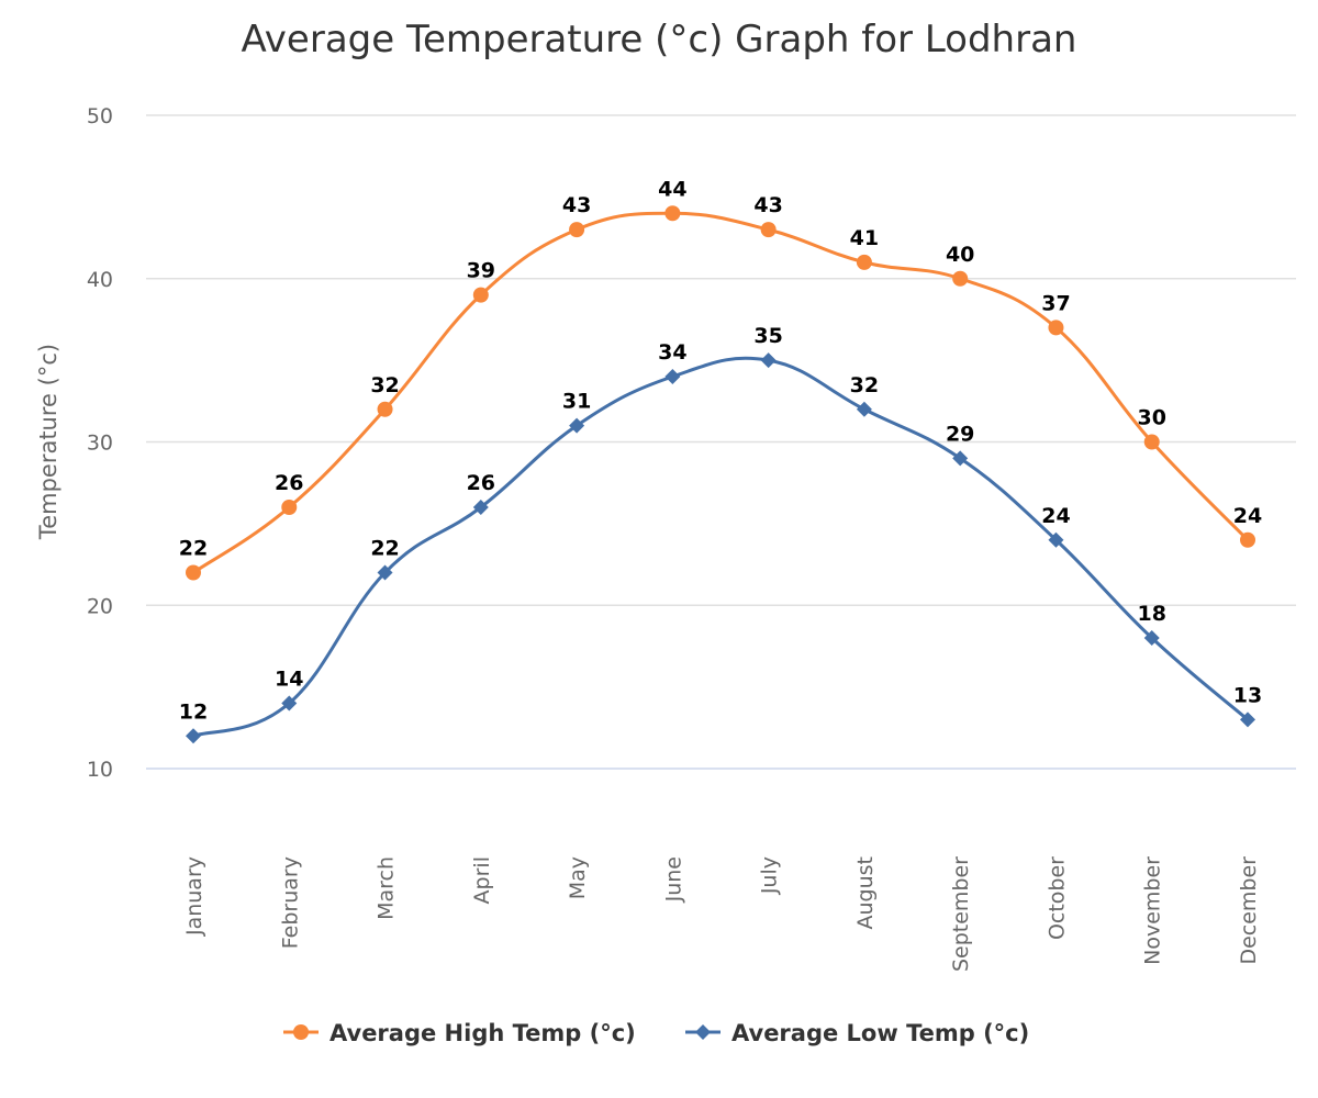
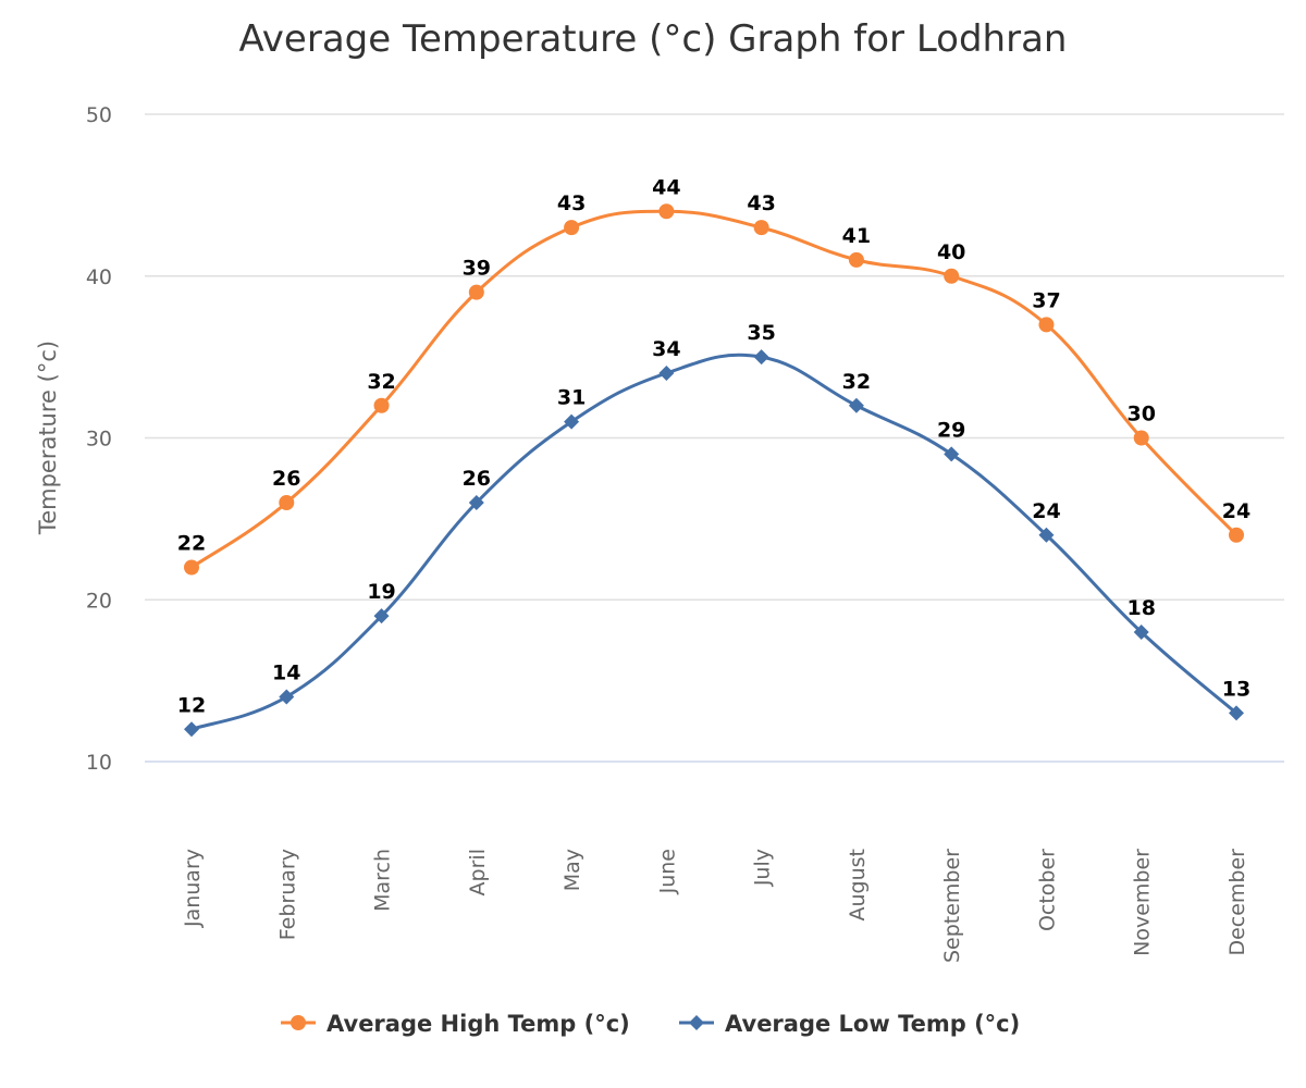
Average Low Temp (°c)/March: 22 -> 19
